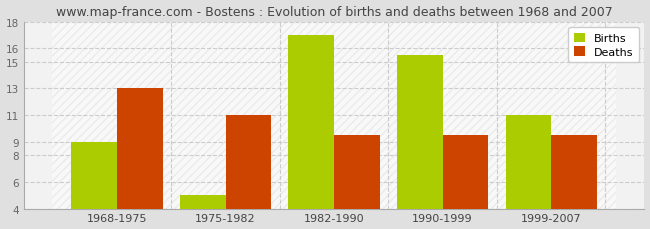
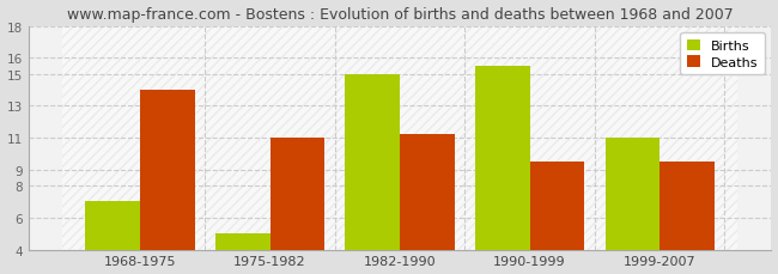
Births/1968-1975: 9.0 -> 7.0
Deaths/1968-1975: 13.0 -> 14.0
Births/1982-1990: 17.0 -> 15.0
Deaths/1982-1990: 9.5 -> 11.2
